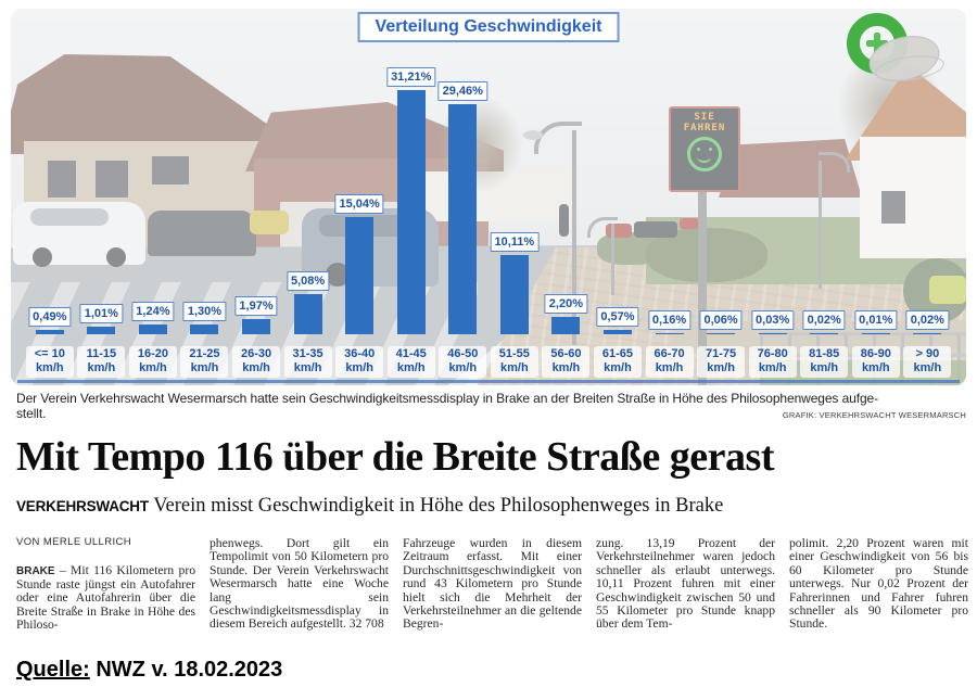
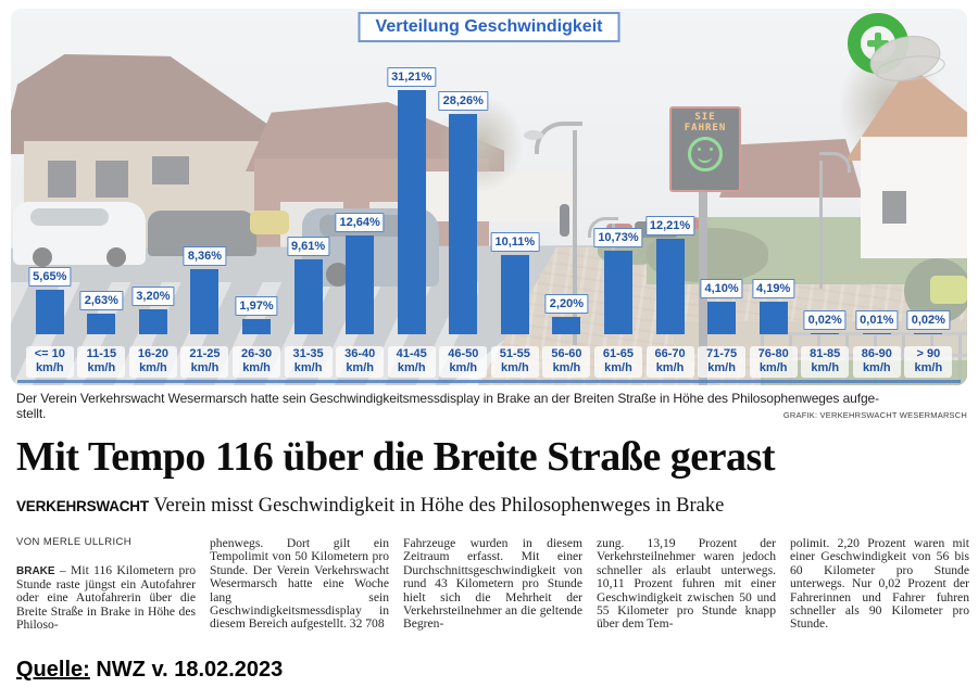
<= 10: 0,49% -> 5,65%
11-15: 1,01% -> 2,63%
16-20: 1,24% -> 3,20%
21-25: 1,30% -> 8,36%
31-35: 5,08% -> 9,61%
36-40: 15,04% -> 12,64%
46-50: 29,46% -> 28,26%
61-65: 0,57% -> 10,73%
66-70: 0,16% -> 12,21%
71-75: 0,06% -> 4,10%
76-80: 0,03% -> 4,19%
